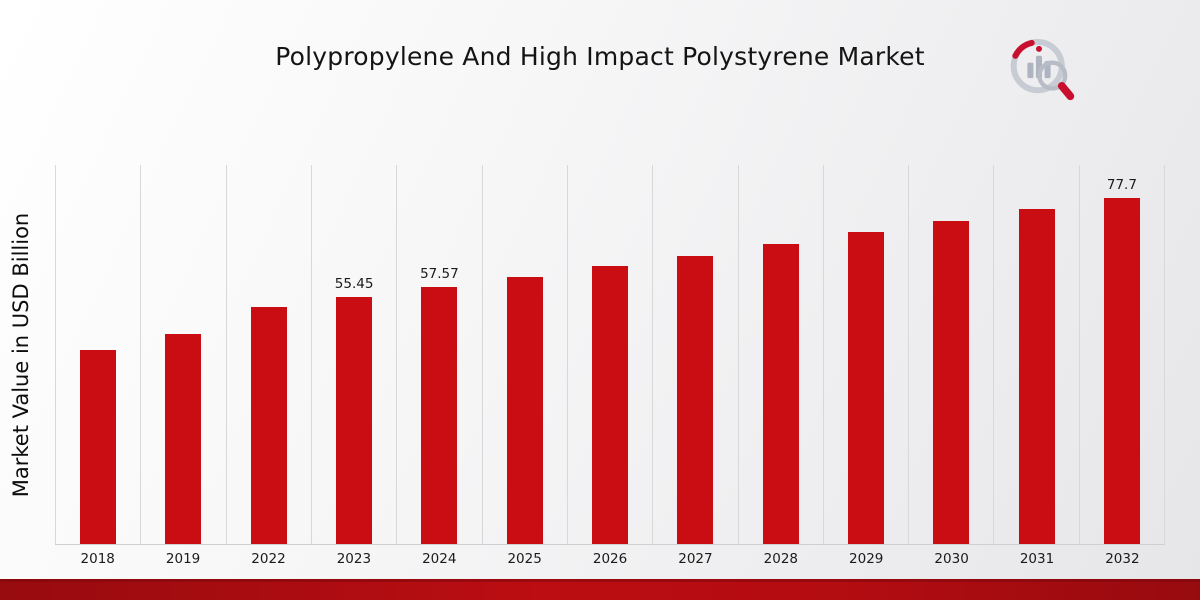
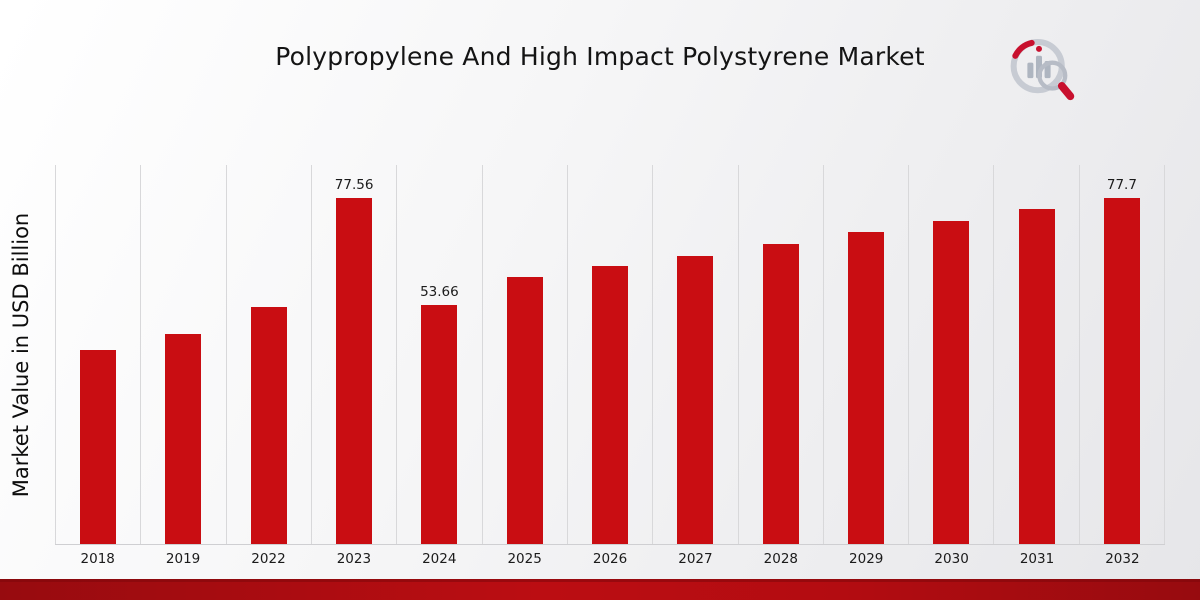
2023: 55.45 -> 77.56
2024: 57.57 -> 53.66
